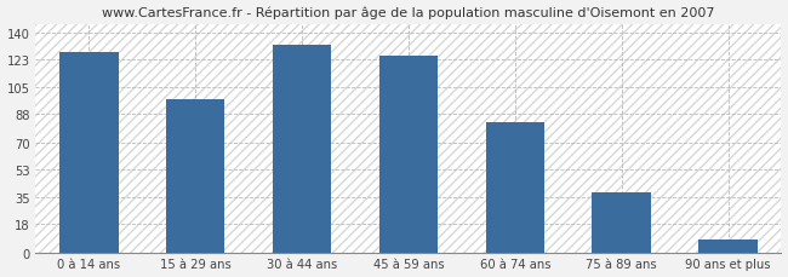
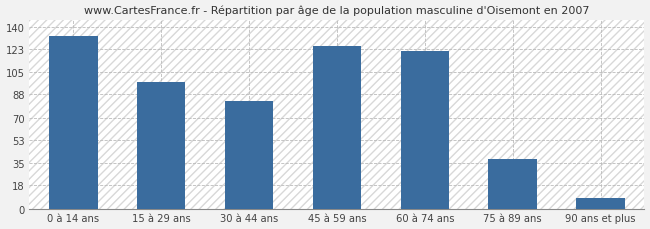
0 à 14 ans: 127 -> 133
30 à 44 ans: 132 -> 83
60 à 74 ans: 83 -> 121
